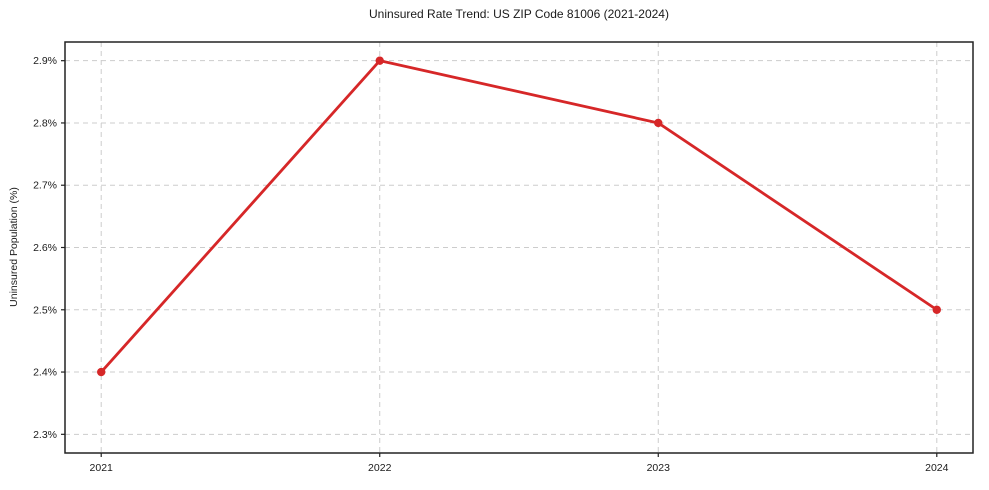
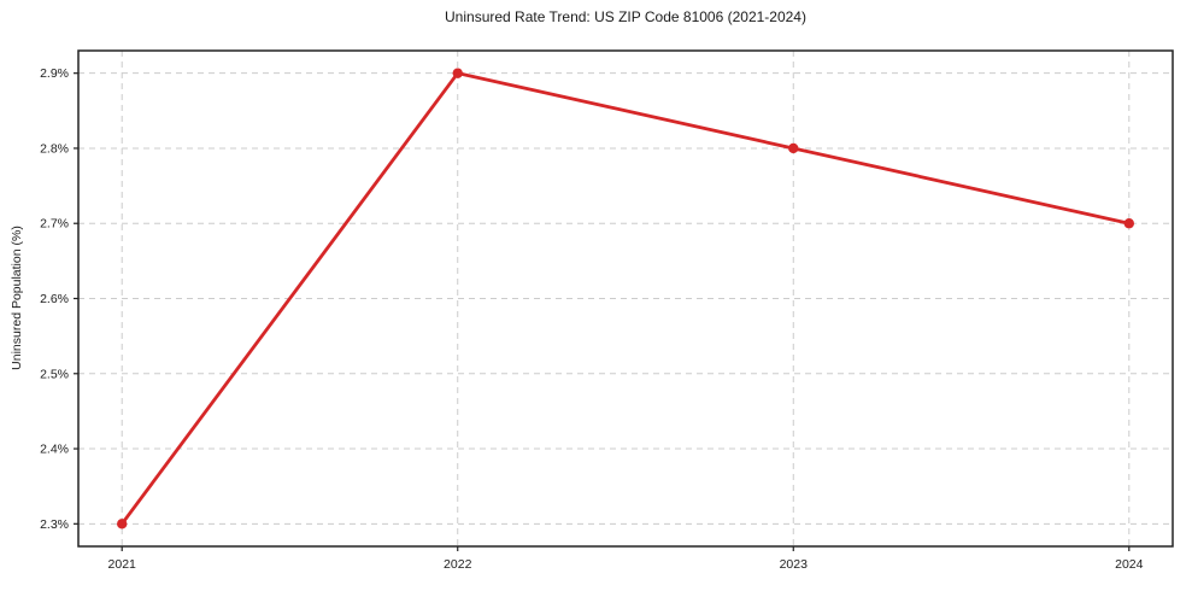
2021: 2.4% -> 2.3%
2024: 2.5% -> 2.7%
